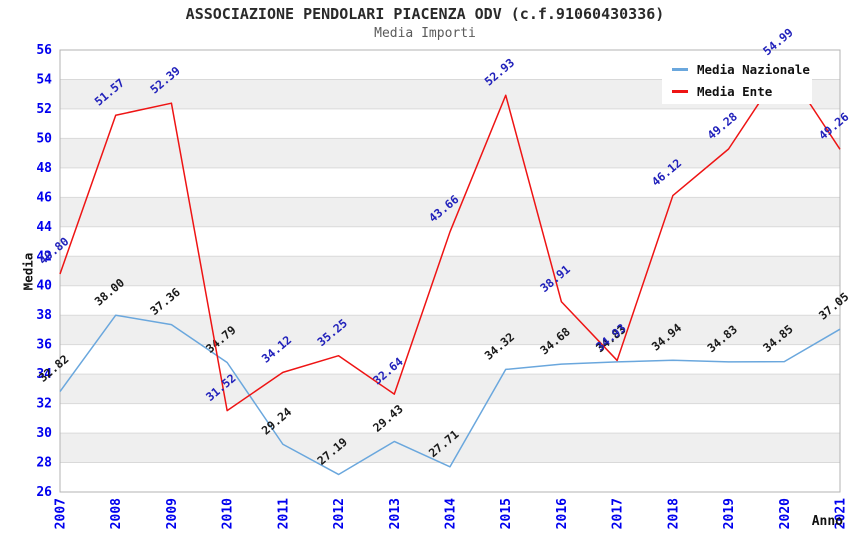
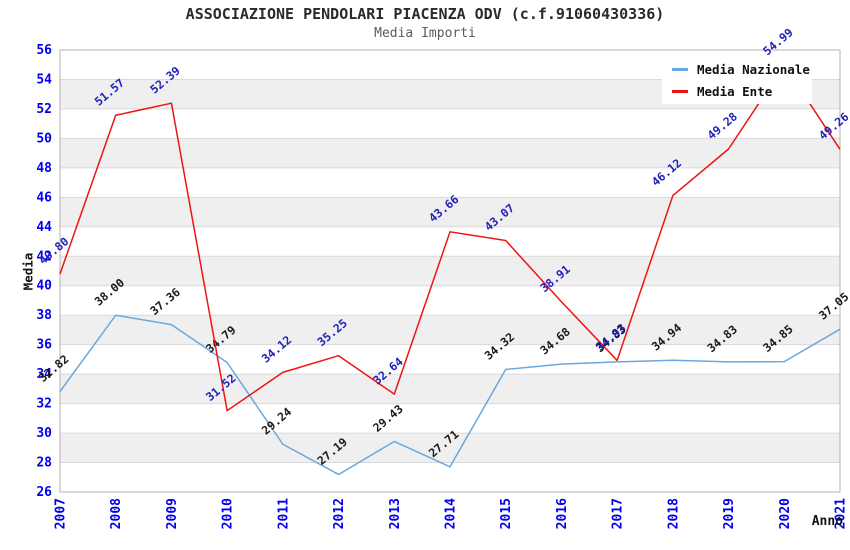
Media Ente/2015: 52.93 -> 43.07
